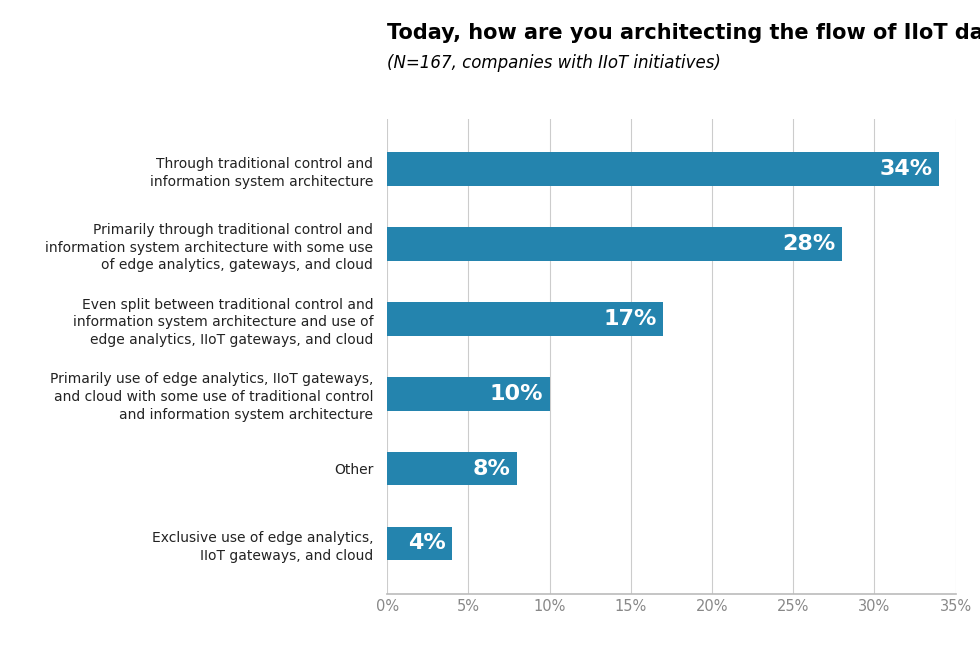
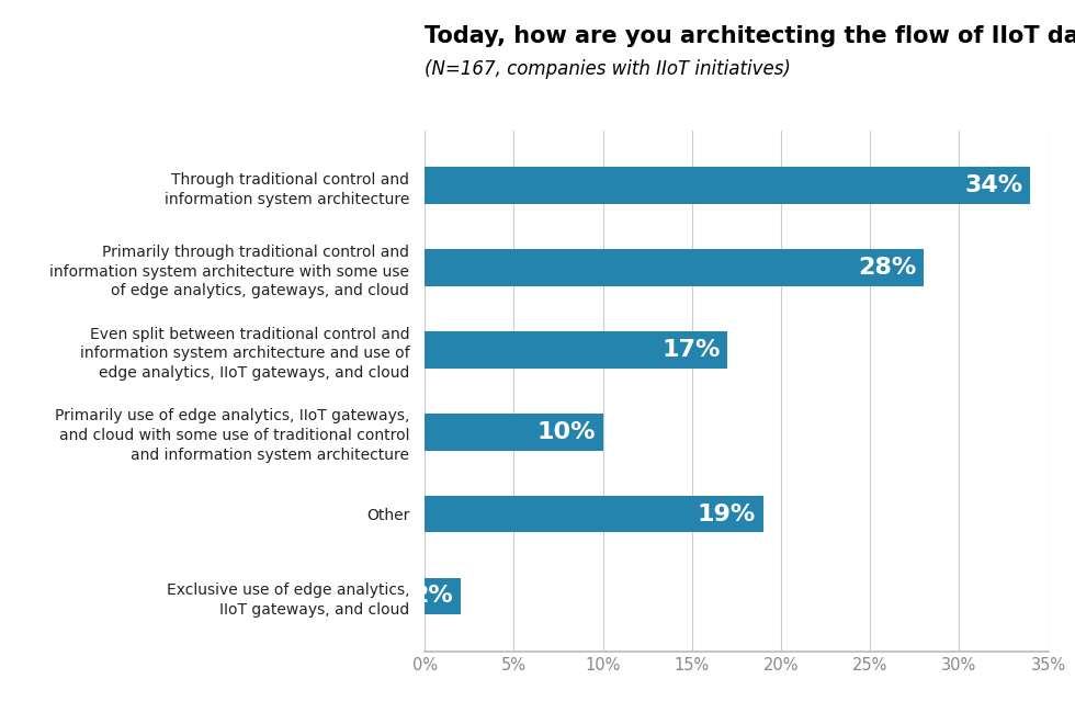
Other: 8% -> 19%
Exclusive use of edge analytics, IIoT gateways, and cloud: 4% -> 2%
